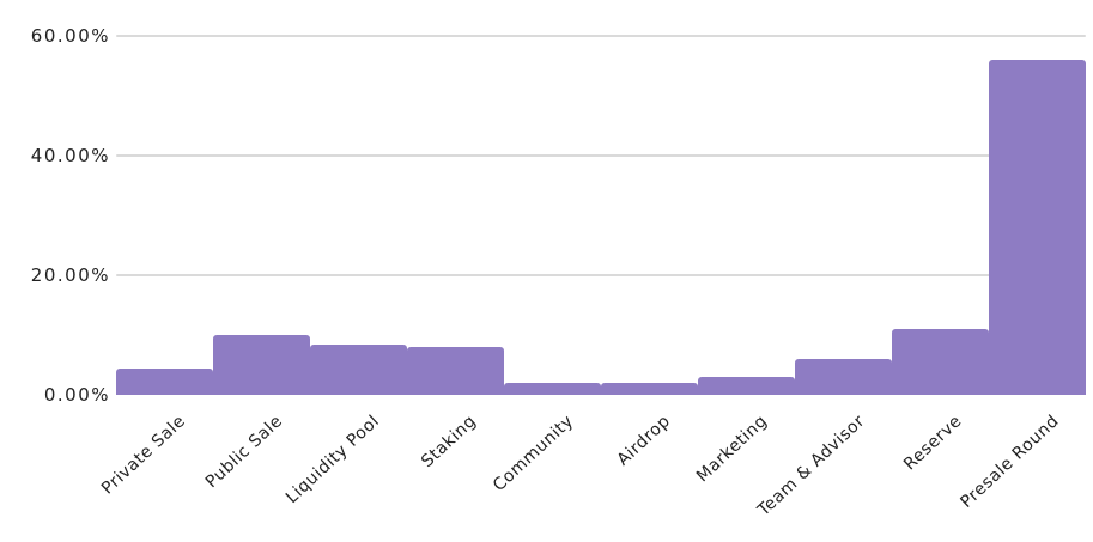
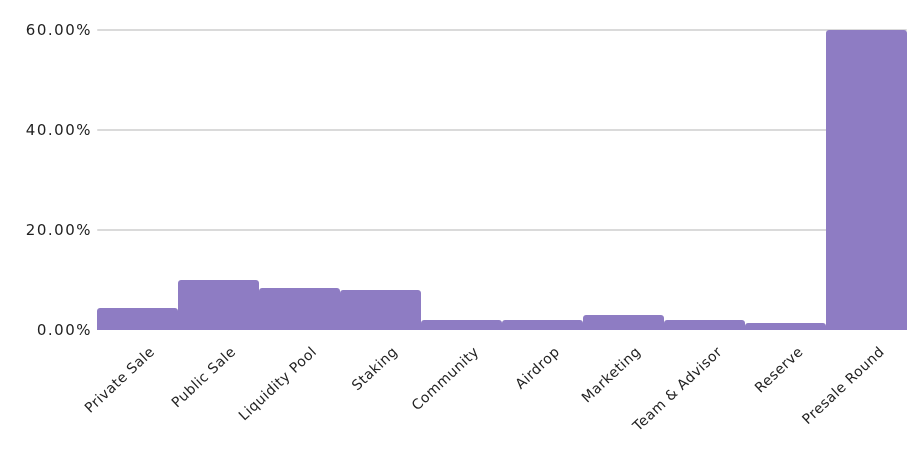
Team & Advisor: 6% -> 2%
Reserve: 11% -> 2%
Presale Round: 56% -> 60%
